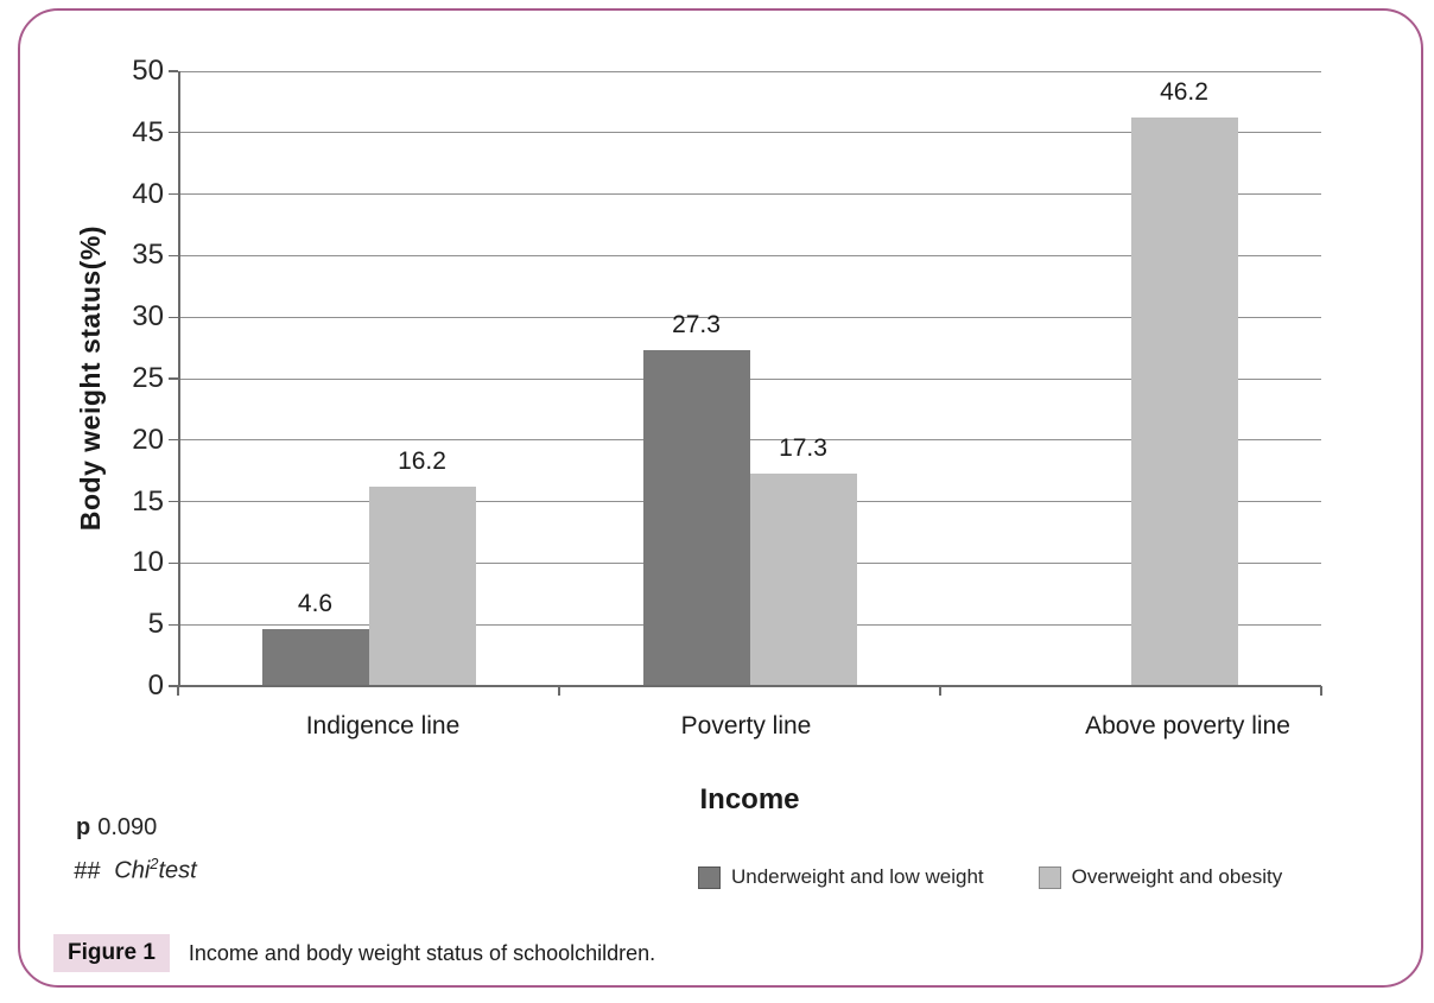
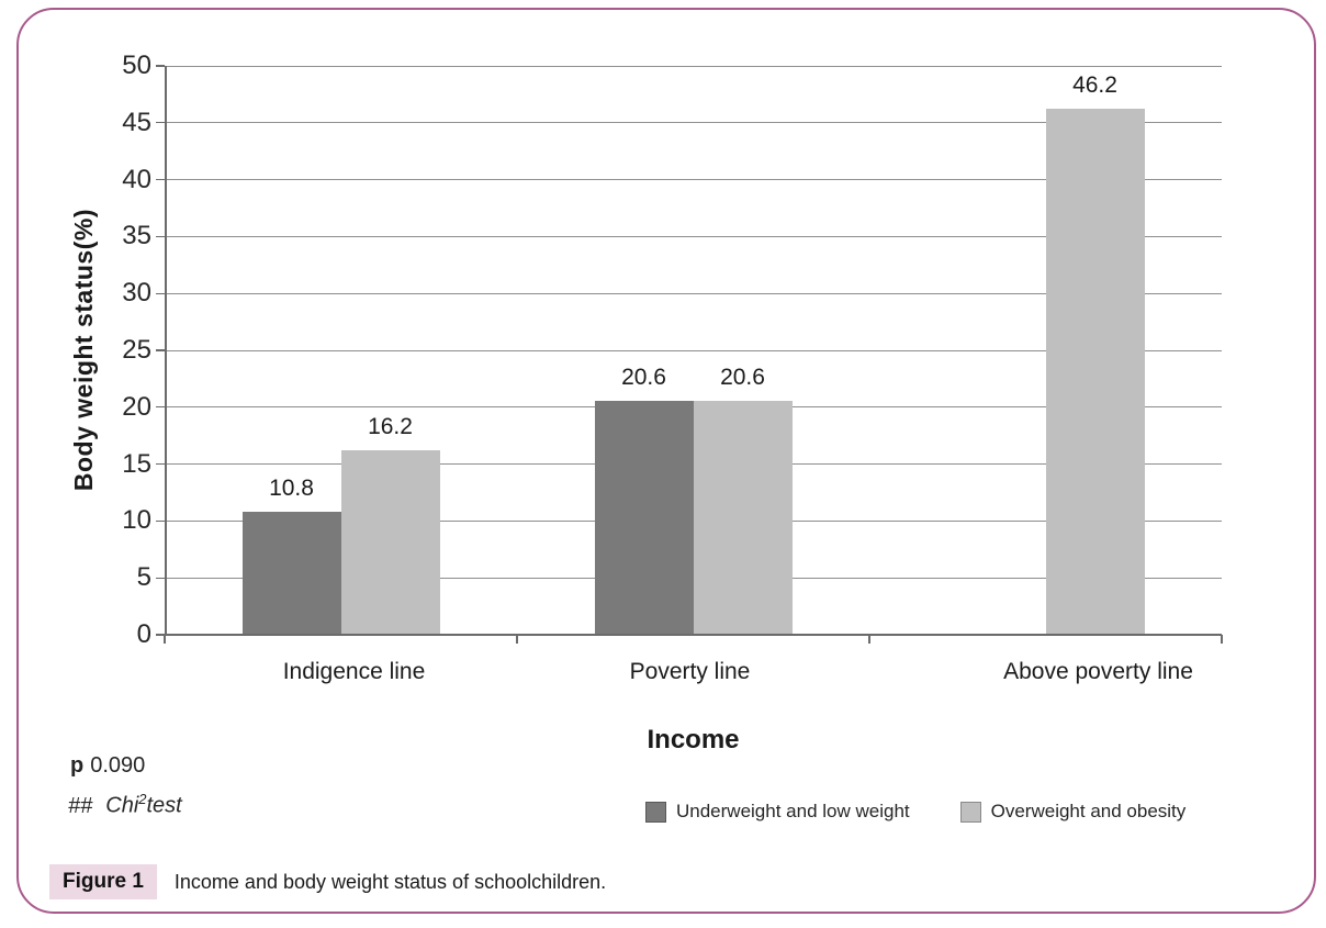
Underweight and low weight/Indigence line: 4.6 -> 10.8
Underweight and low weight/Poverty line: 27.3 -> 20.6
Overweight and obesity/Poverty line: 17.3 -> 20.6
